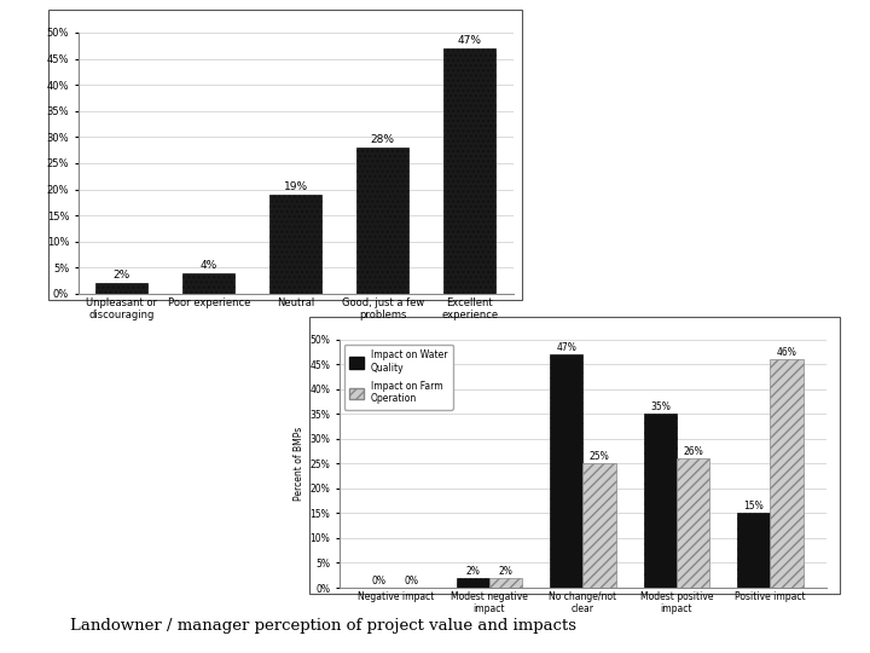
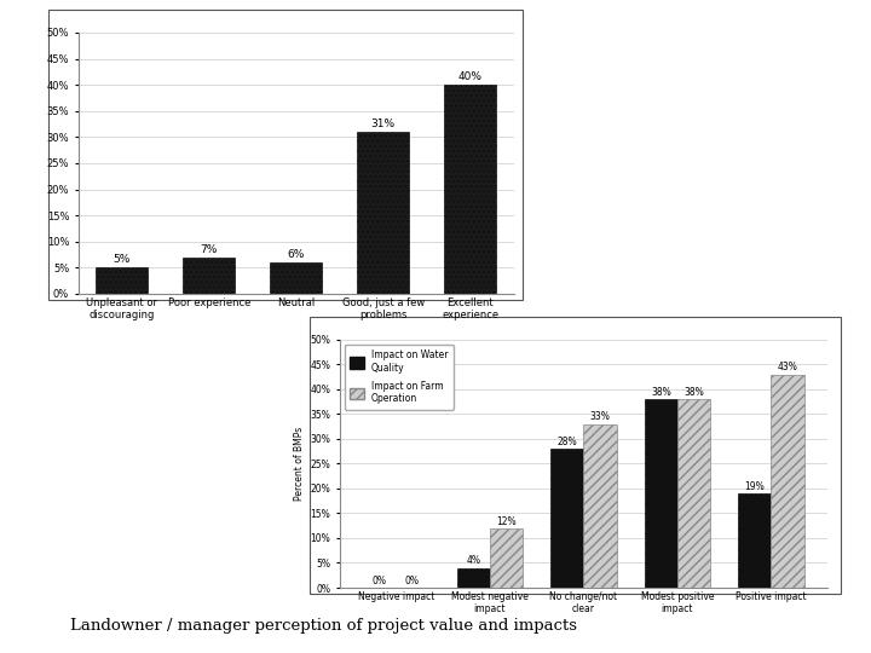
Unpleasant or discouraging: 2% -> 5%
Poor experience: 4% -> 7%
Neutral: 19% -> 6%
Good, just a few problems: 28% -> 31%
Excellent experience: 47% -> 40%
Impact on Water Quality/Modest negative impact: 2% -> 4%
Impact on Farm Operation/Modest negative impact: 2% -> 12%
Impact on Water Quality/No change/not clear: 47% -> 28%
Impact on Farm Operation/No change/not clear: 25% -> 33%
Impact on Water Quality/Modest positive impact: 35% -> 38%
Impact on Farm Operation/Modest positive impact: 26% -> 38%
Impact on Water Quality/Positive impact: 15% -> 19%
Impact on Farm Operation/Positive impact: 46% -> 43%
